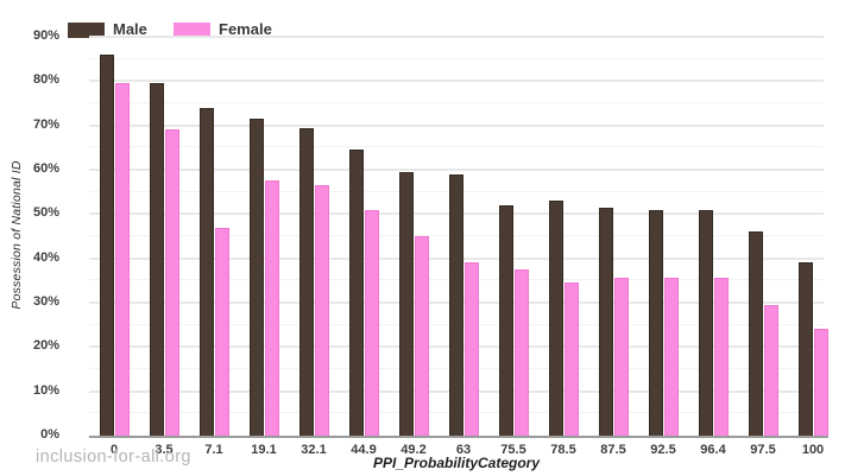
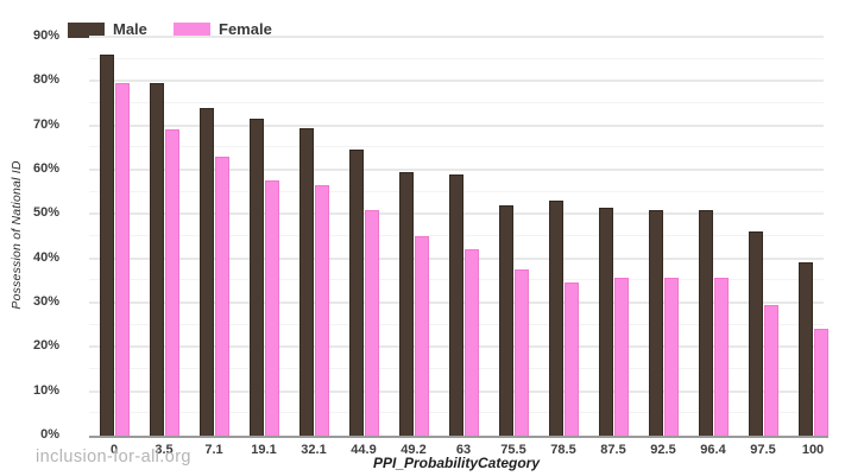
Female/7.1: 47% -> 63%
Female/63: 39% -> 42%
